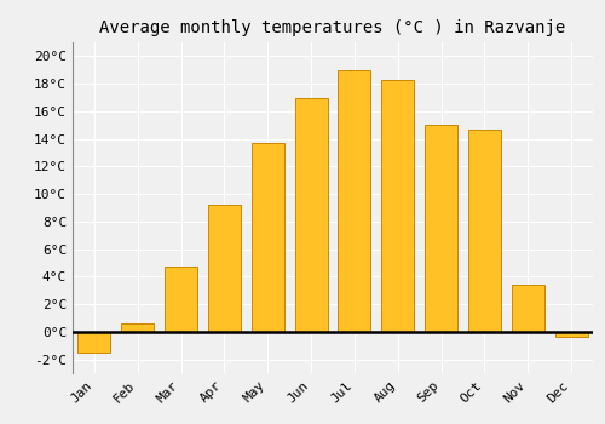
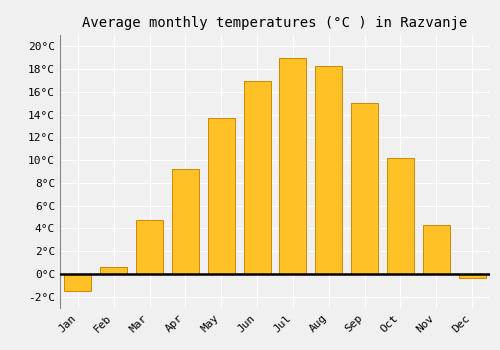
Oct: 14.7°C -> 10.2°C
Nov: 3.4°C -> 4.3°C
